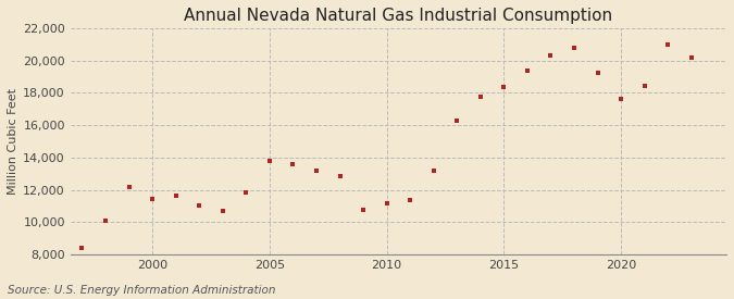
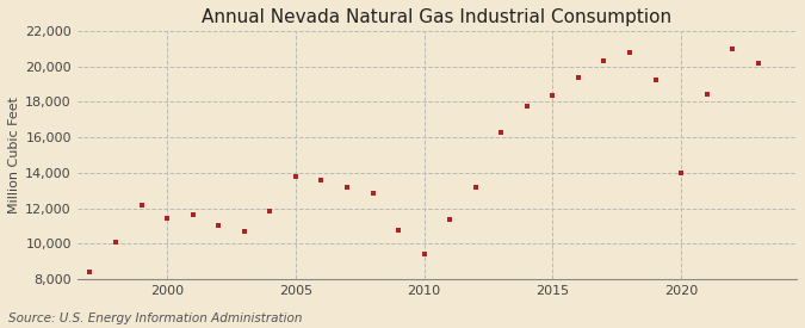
2010: 11,200 -> 9,400
2020: 17,600 -> 14,000
